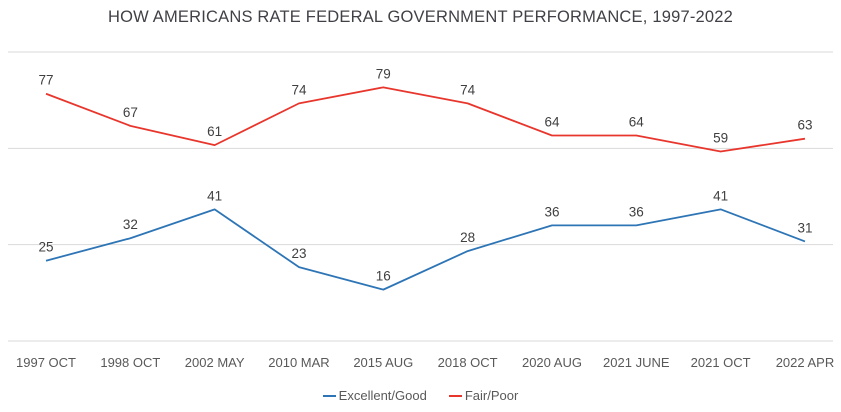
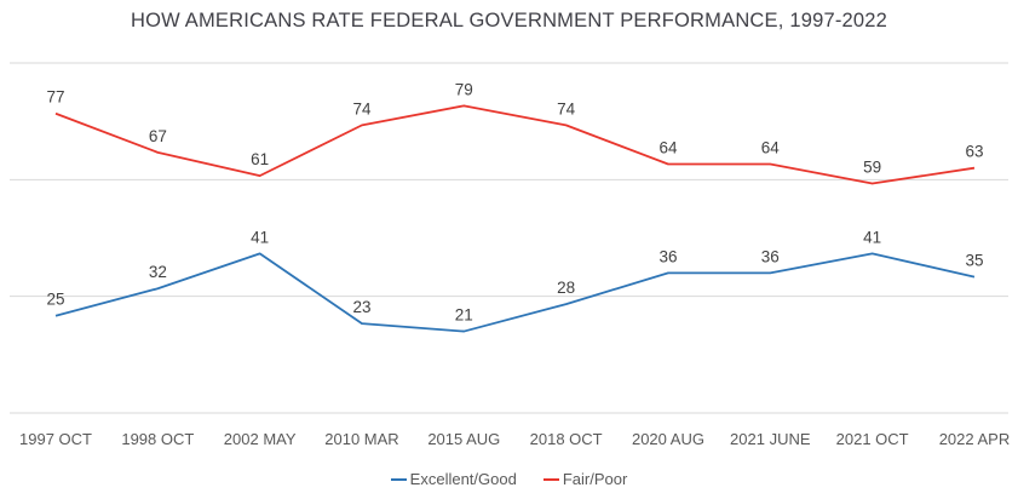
Excellent/Good/2015 AUG: 16 -> 21
Excellent/Good/2022 APR: 31 -> 35
